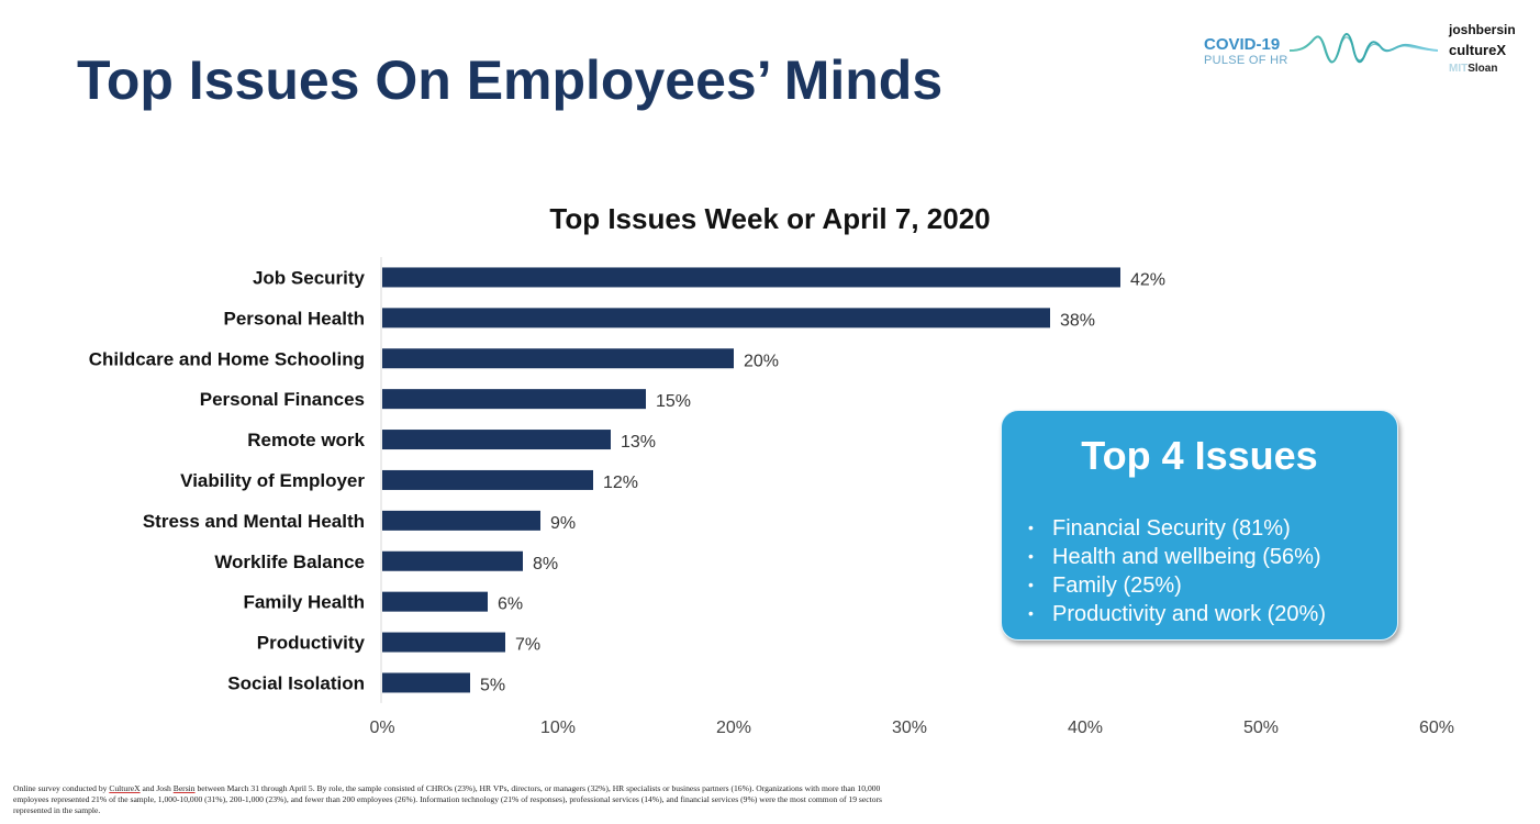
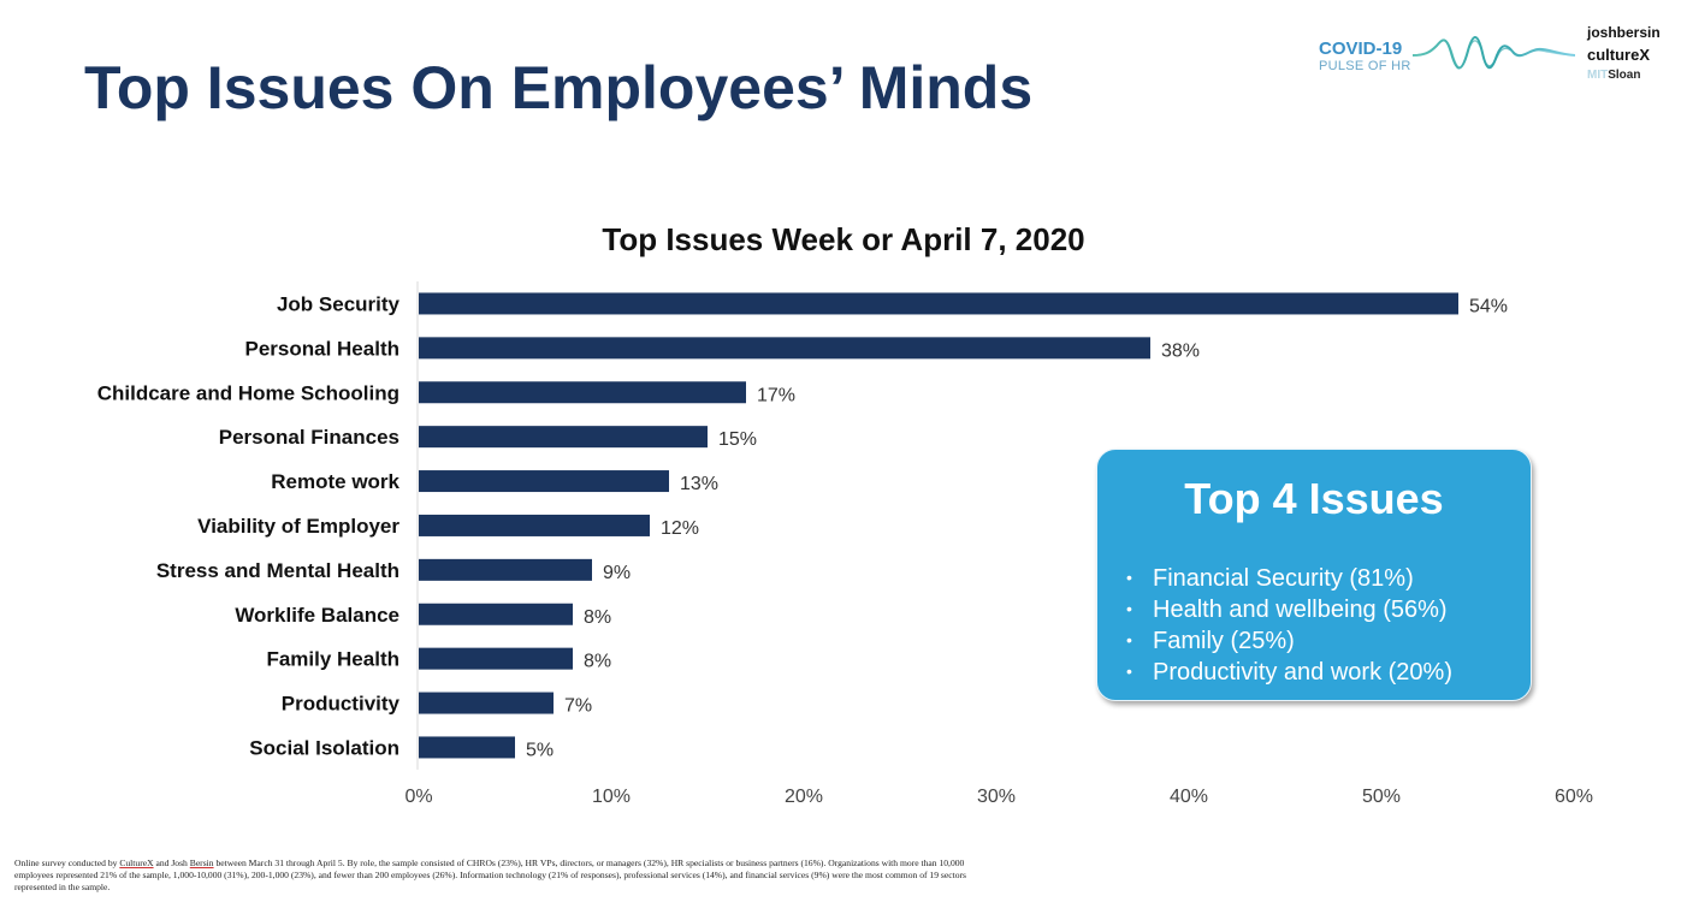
Job Security: 42% -> 54%
Childcare and Home Schooling: 20% -> 17%
Family Health: 6% -> 8%
